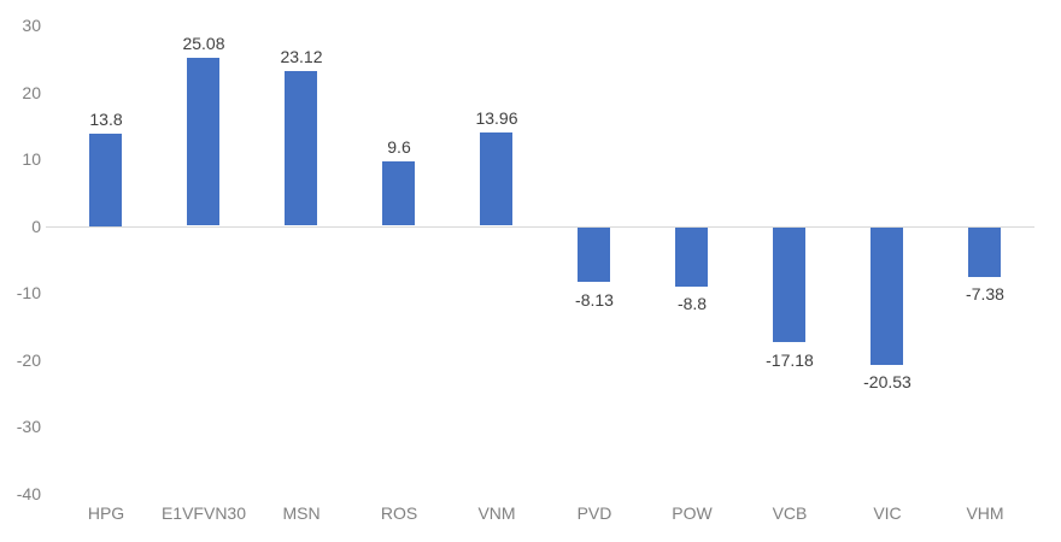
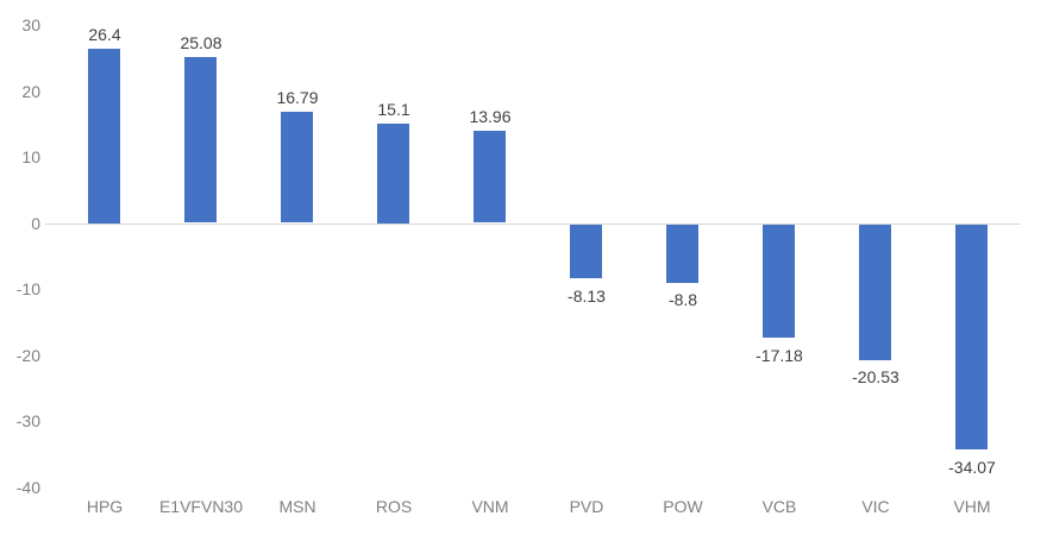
HPG: 13.8 -> 26.4
MSN: 23.12 -> 16.79
ROS: 9.6 -> 15.1
VHM: -7.38 -> -34.07
